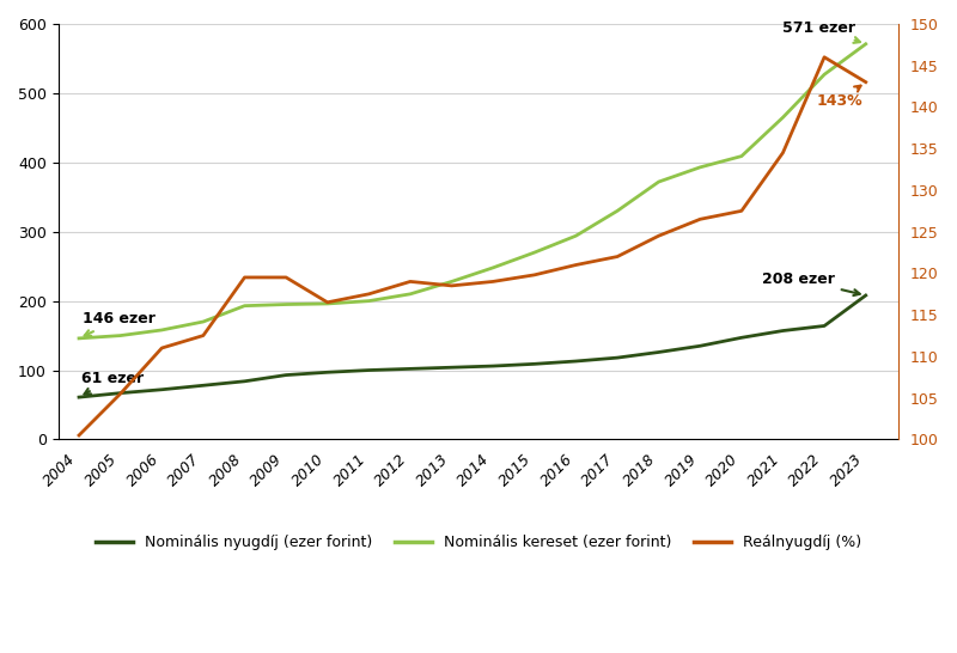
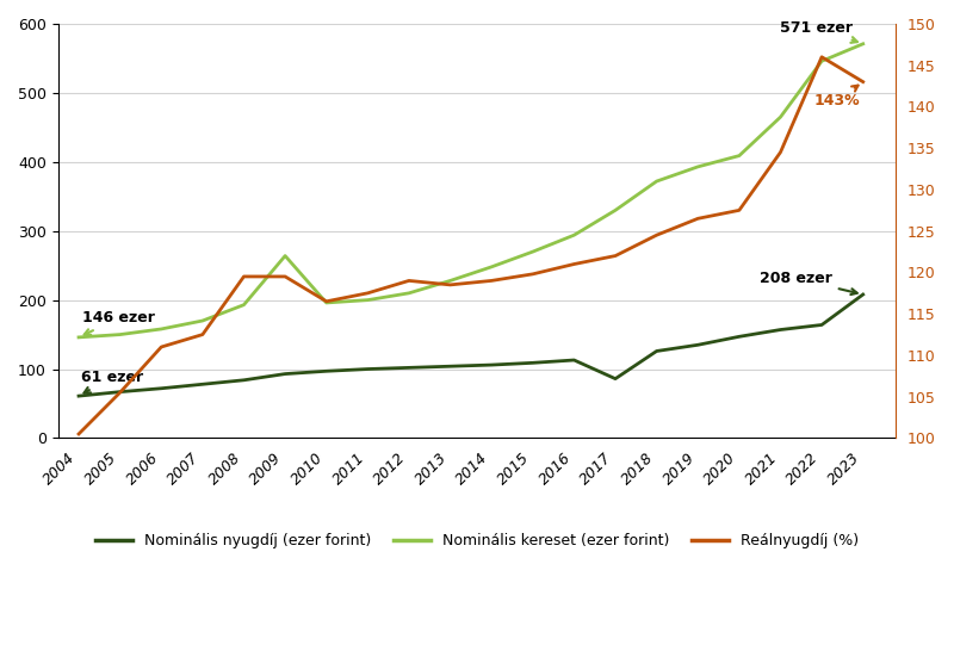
Nominális kereset (ezer forint)/2009: 195 -> 264
Nominális nyugdíj (ezer forint)/2017: 118 -> 86
Nominális kereset (ezer forint)/2022: 527 -> 546
